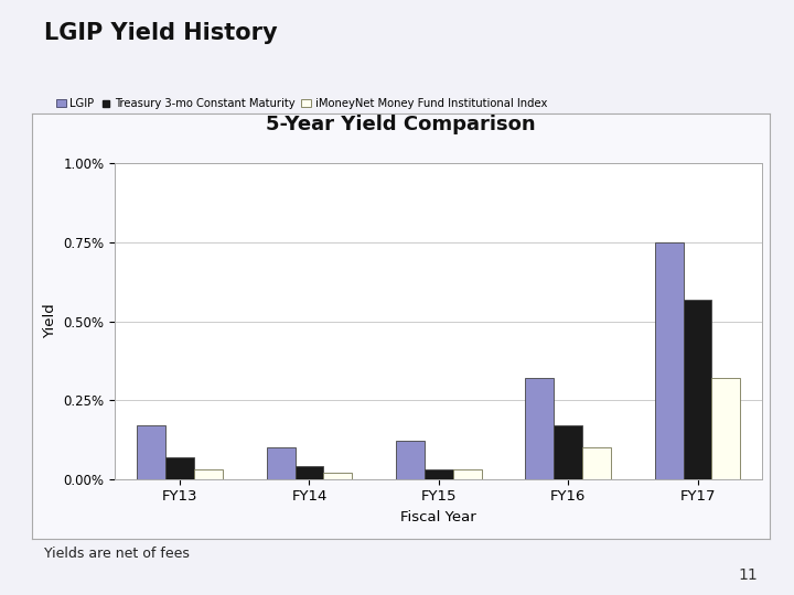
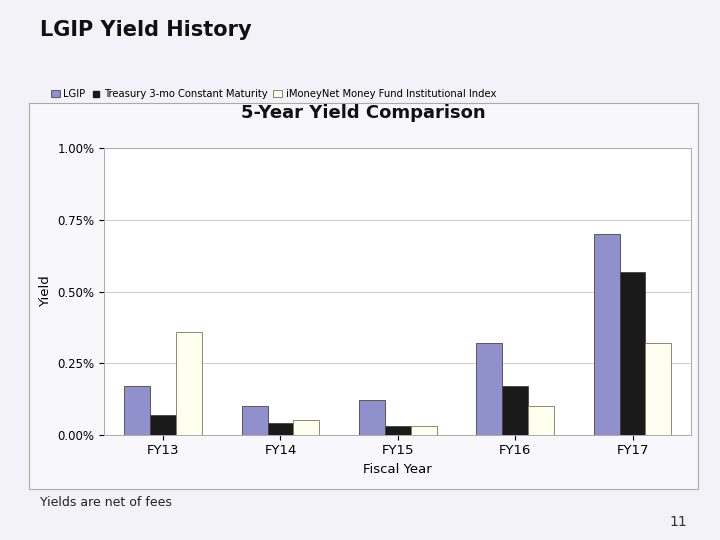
iMoneyNet Money Fund Institutional Index/FY13: 0.03% -> 0.36%
iMoneyNet Money Fund Institutional Index/FY14: 0.02% -> 0.05%
LGIP/FY17: 0.75% -> 0.70%
